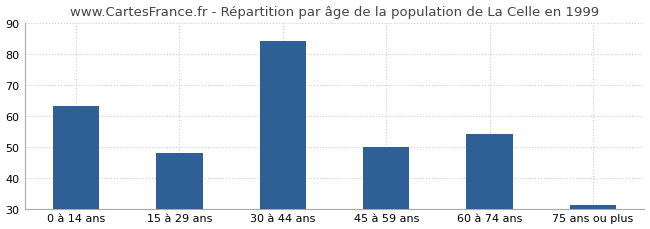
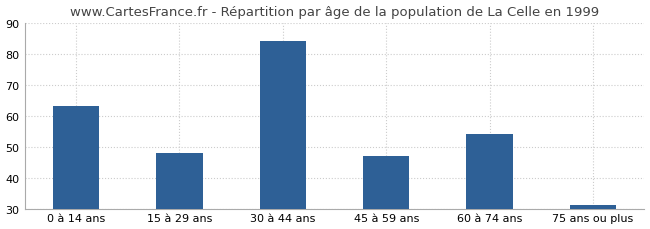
45 à 59 ans: 50 -> 47
